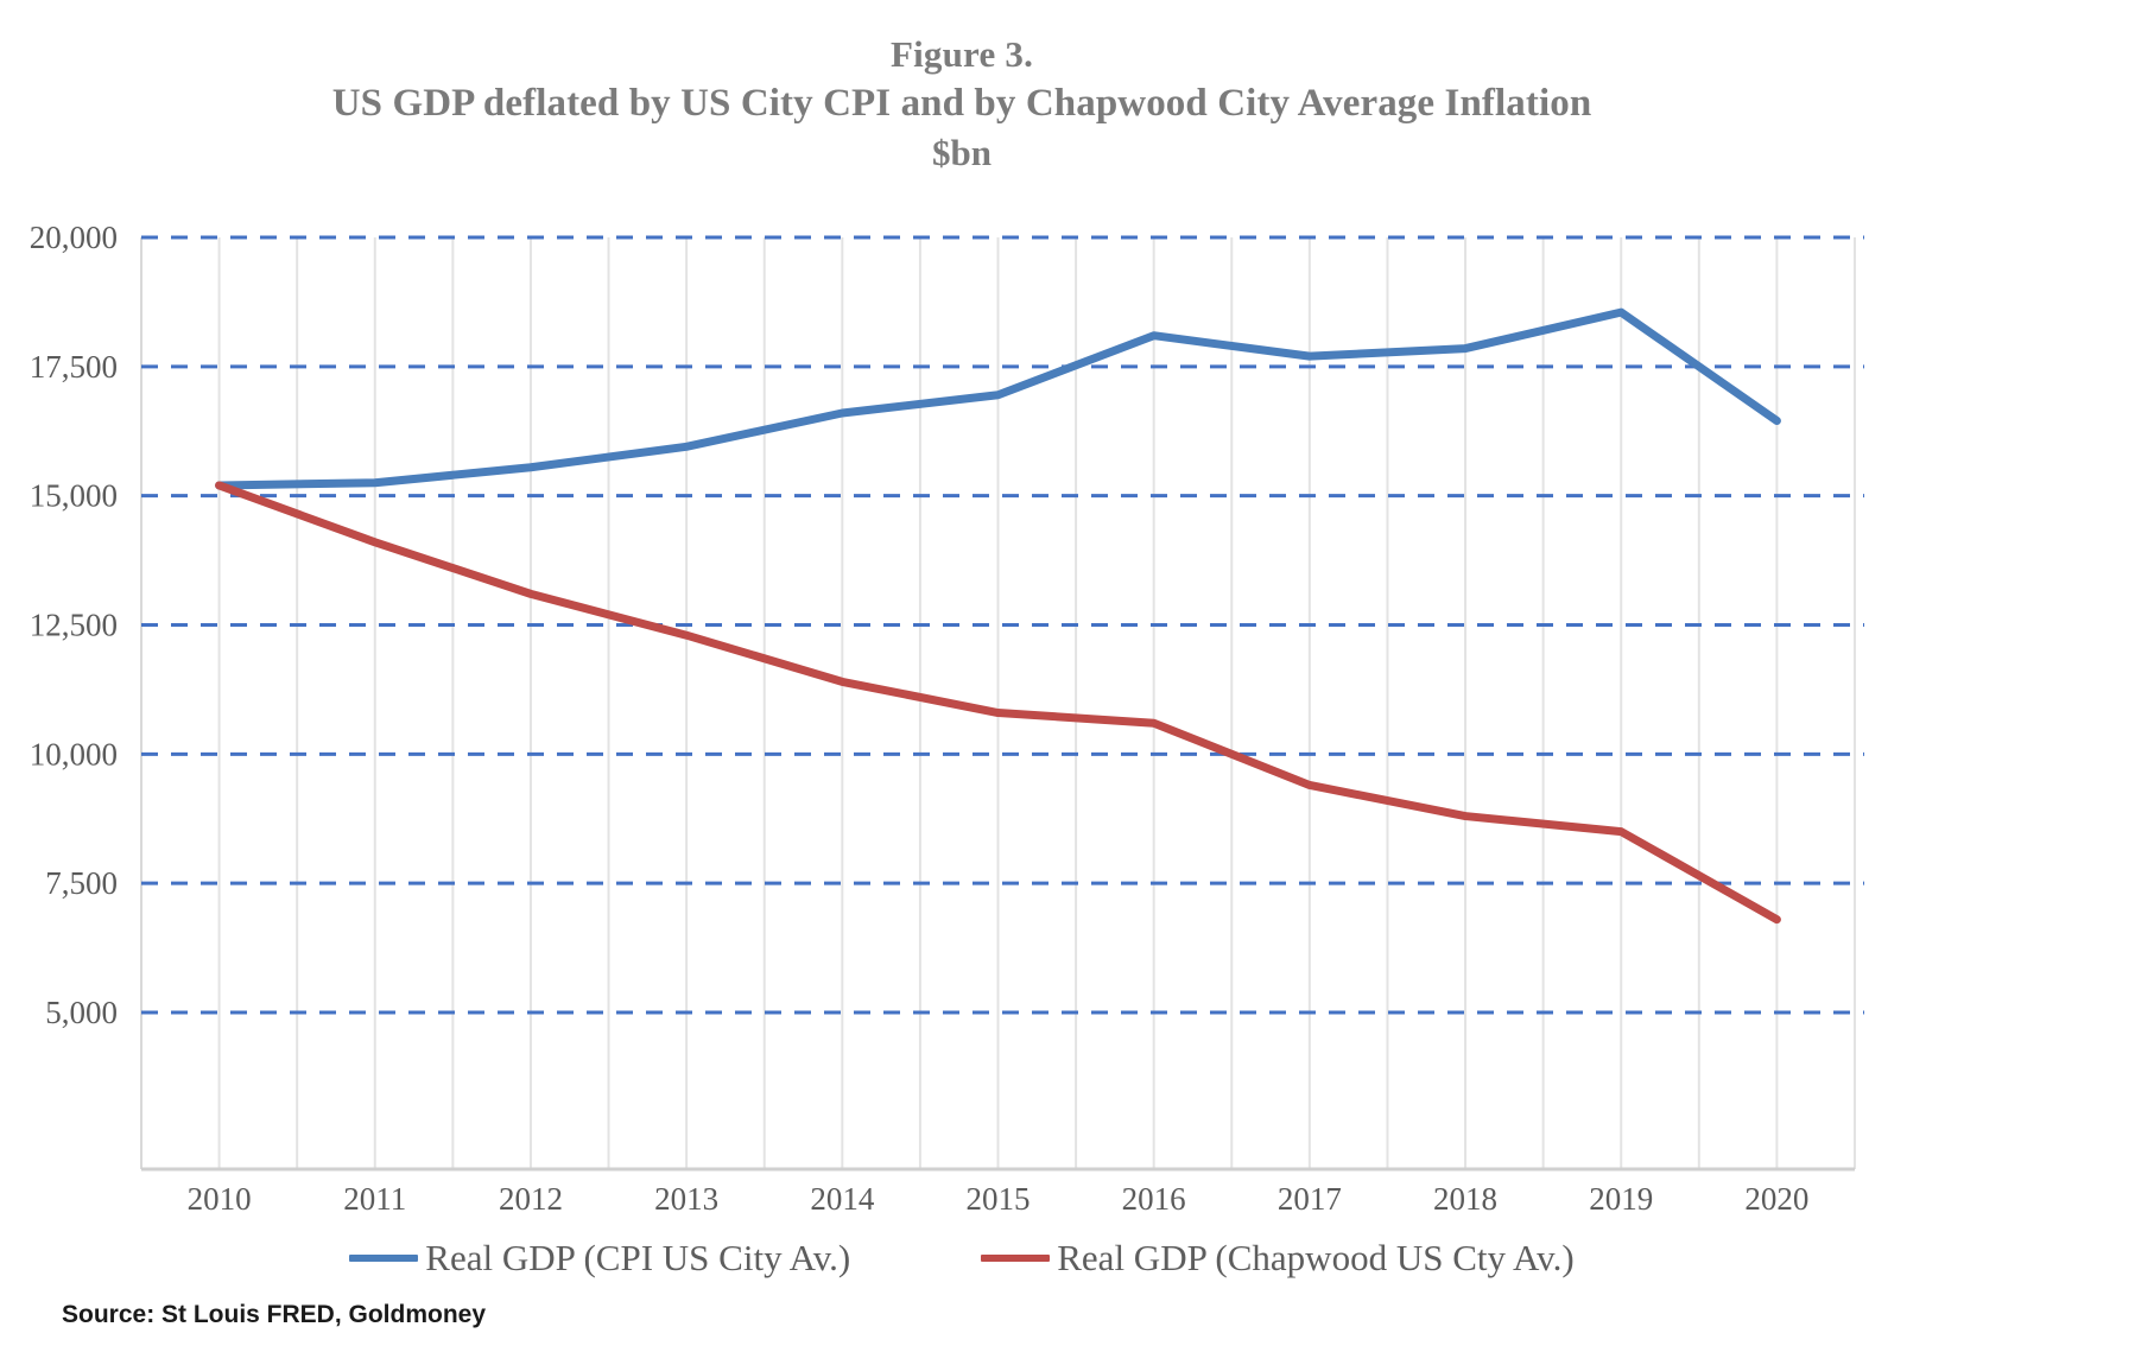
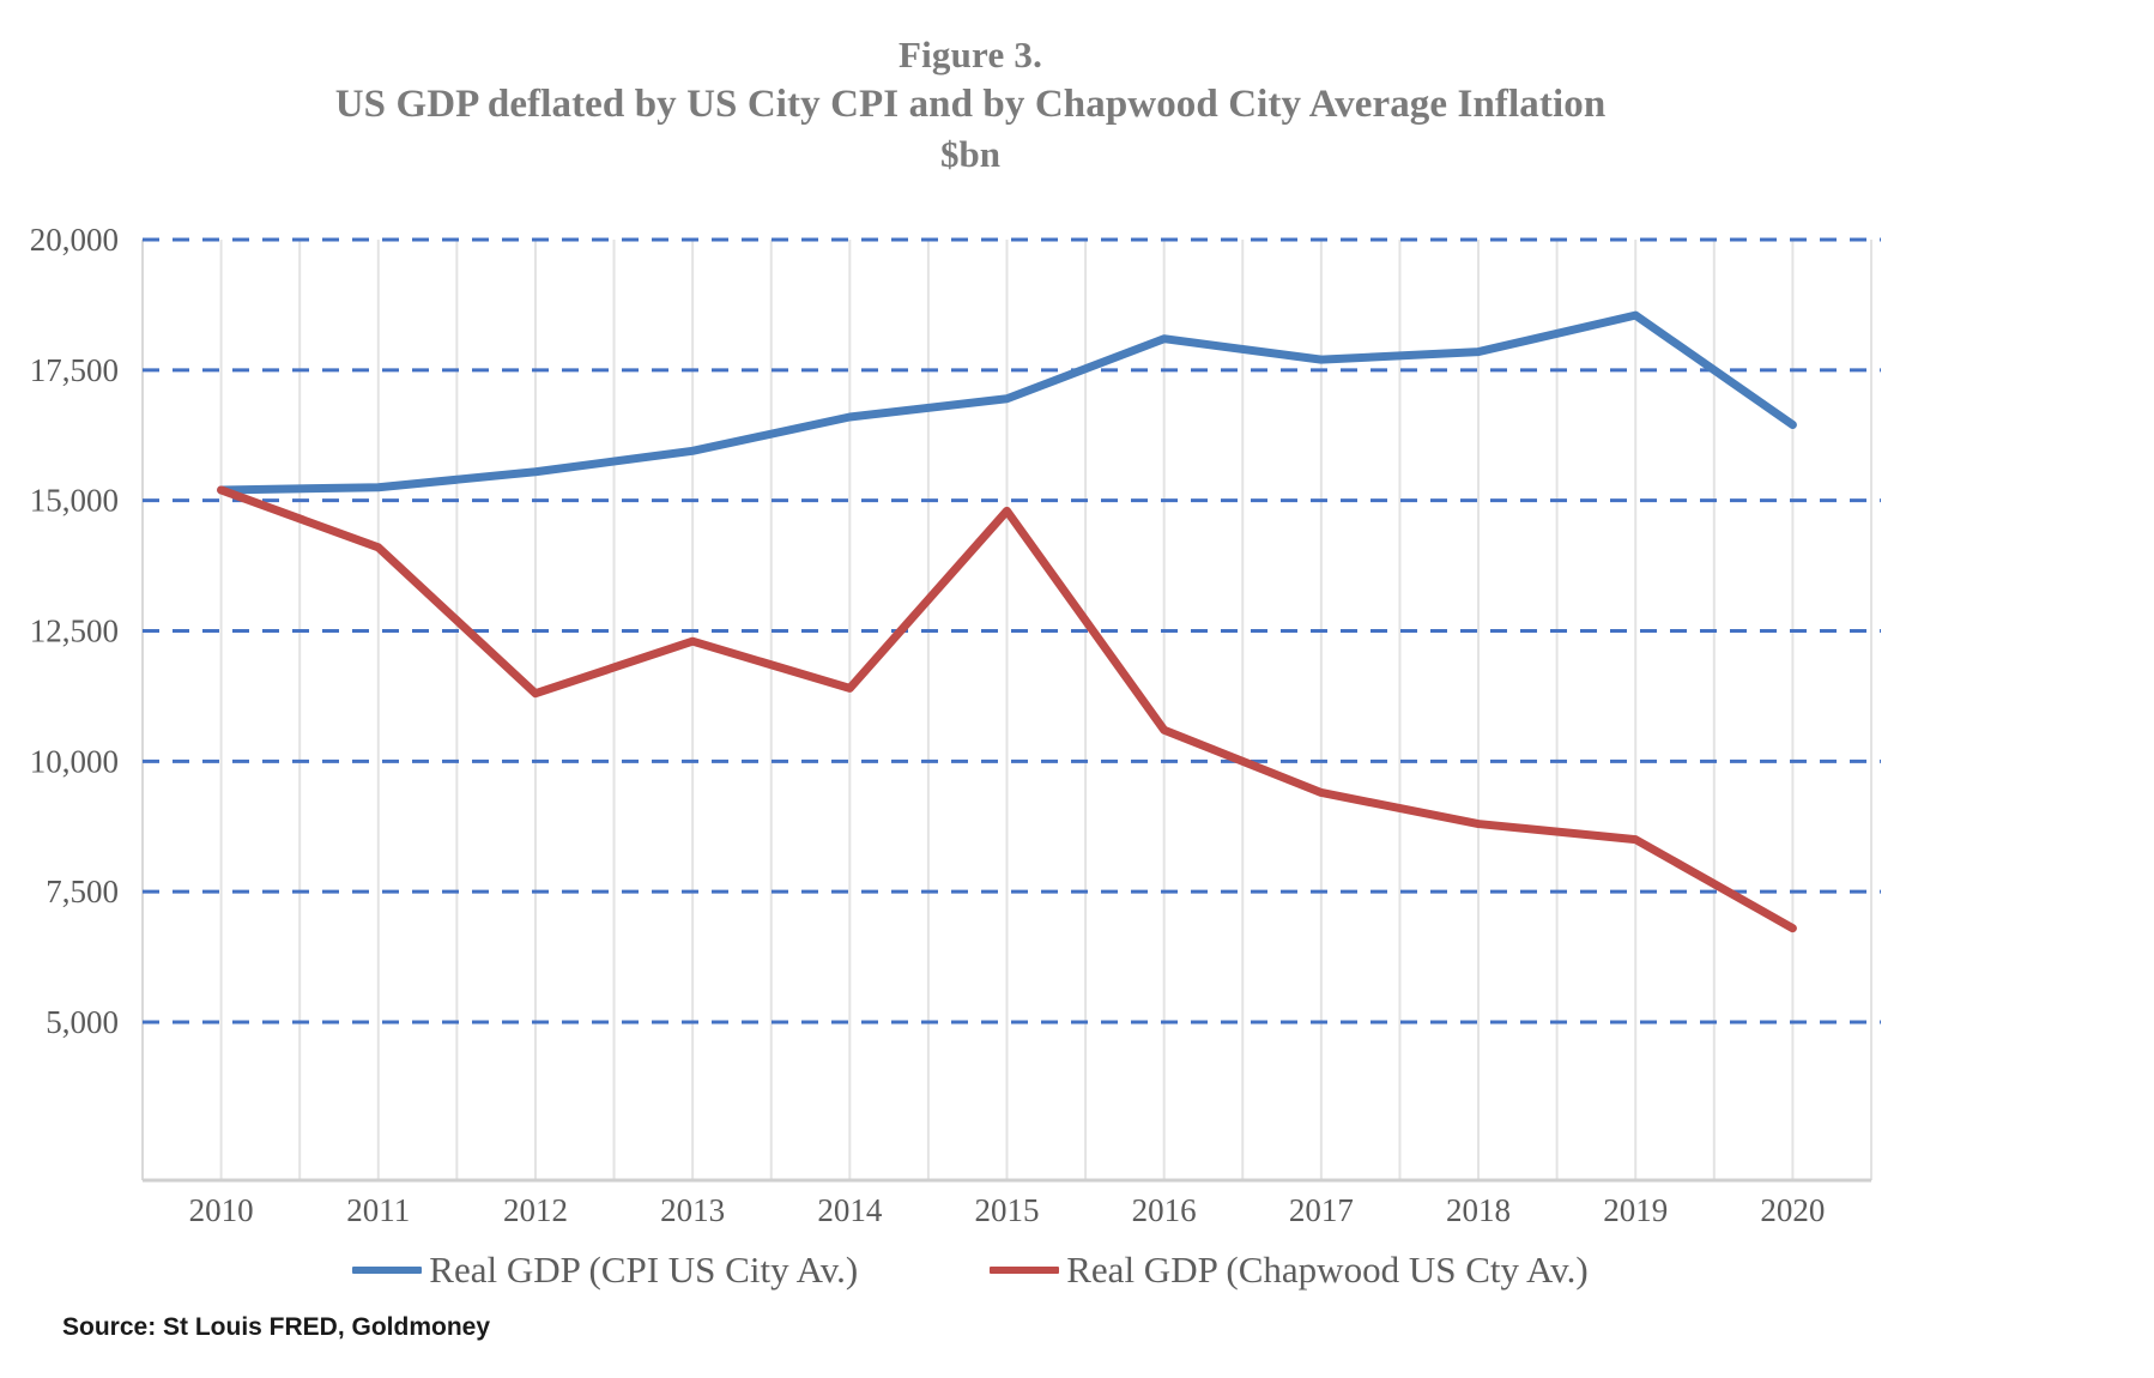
Real GDP (Chapwood US Cty Av.)/2012: 13100 -> 11300
Real GDP (Chapwood US Cty Av.)/2015: 10800 -> 14800
